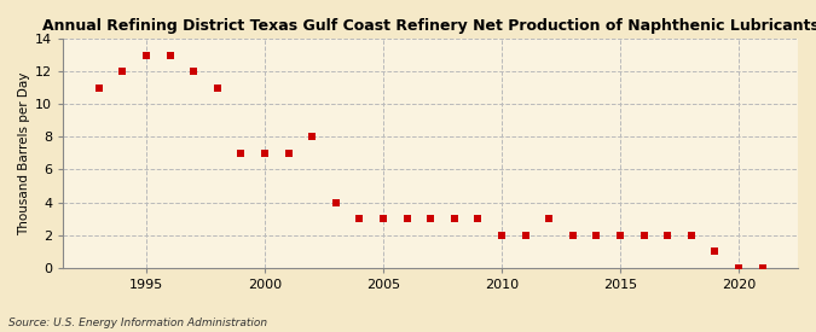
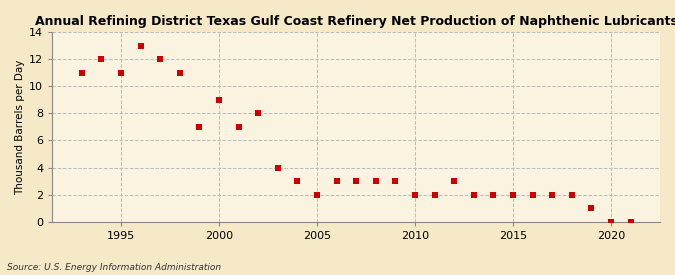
1995: 13 -> 11
2000: 7 -> 9
2005: 3 -> 2
